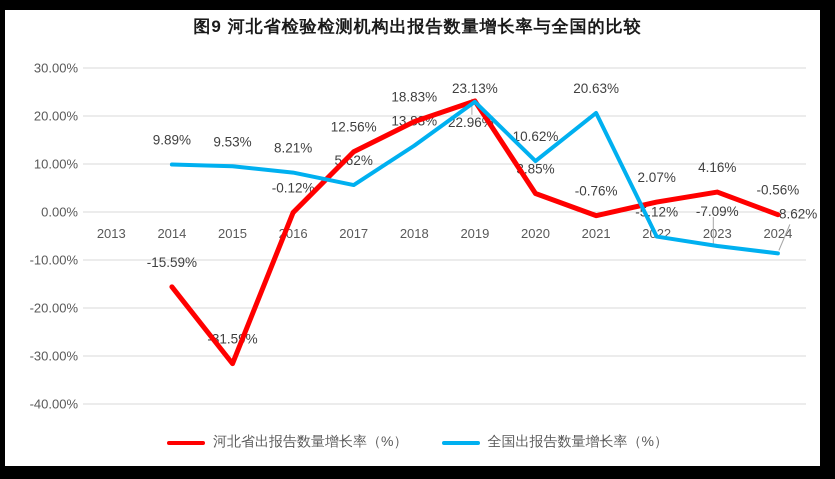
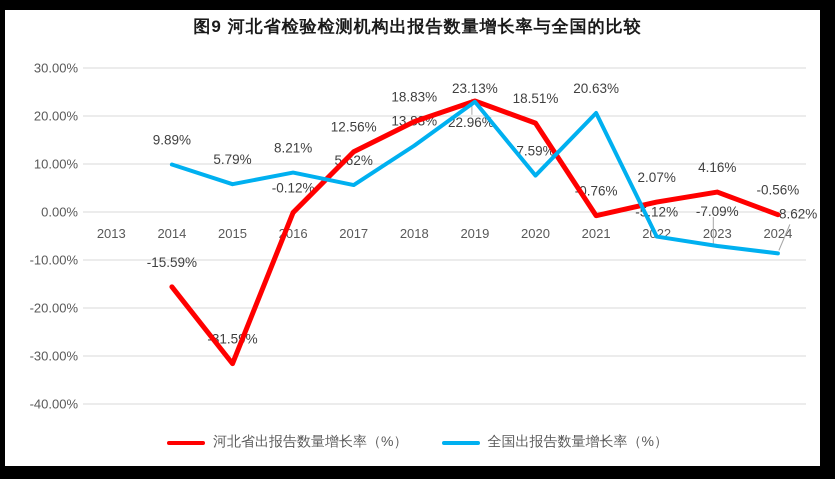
全国出报告数量增长率（%）/2015: 9.53% -> 5.79%
河北省出报告数量增长率（%）/2020: 3.85% -> 18.51%
全国出报告数量增长率（%）/2020: 10.62% -> 7.59%
